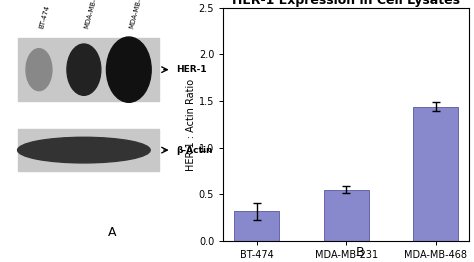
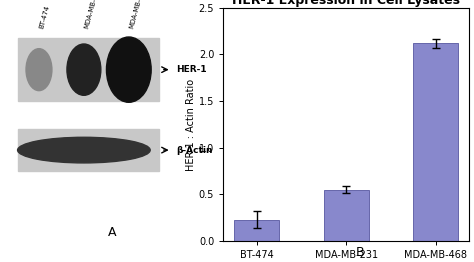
BT-474: 0.32 -> 0.23
MDA-MB-468: 1.44 -> 2.12
